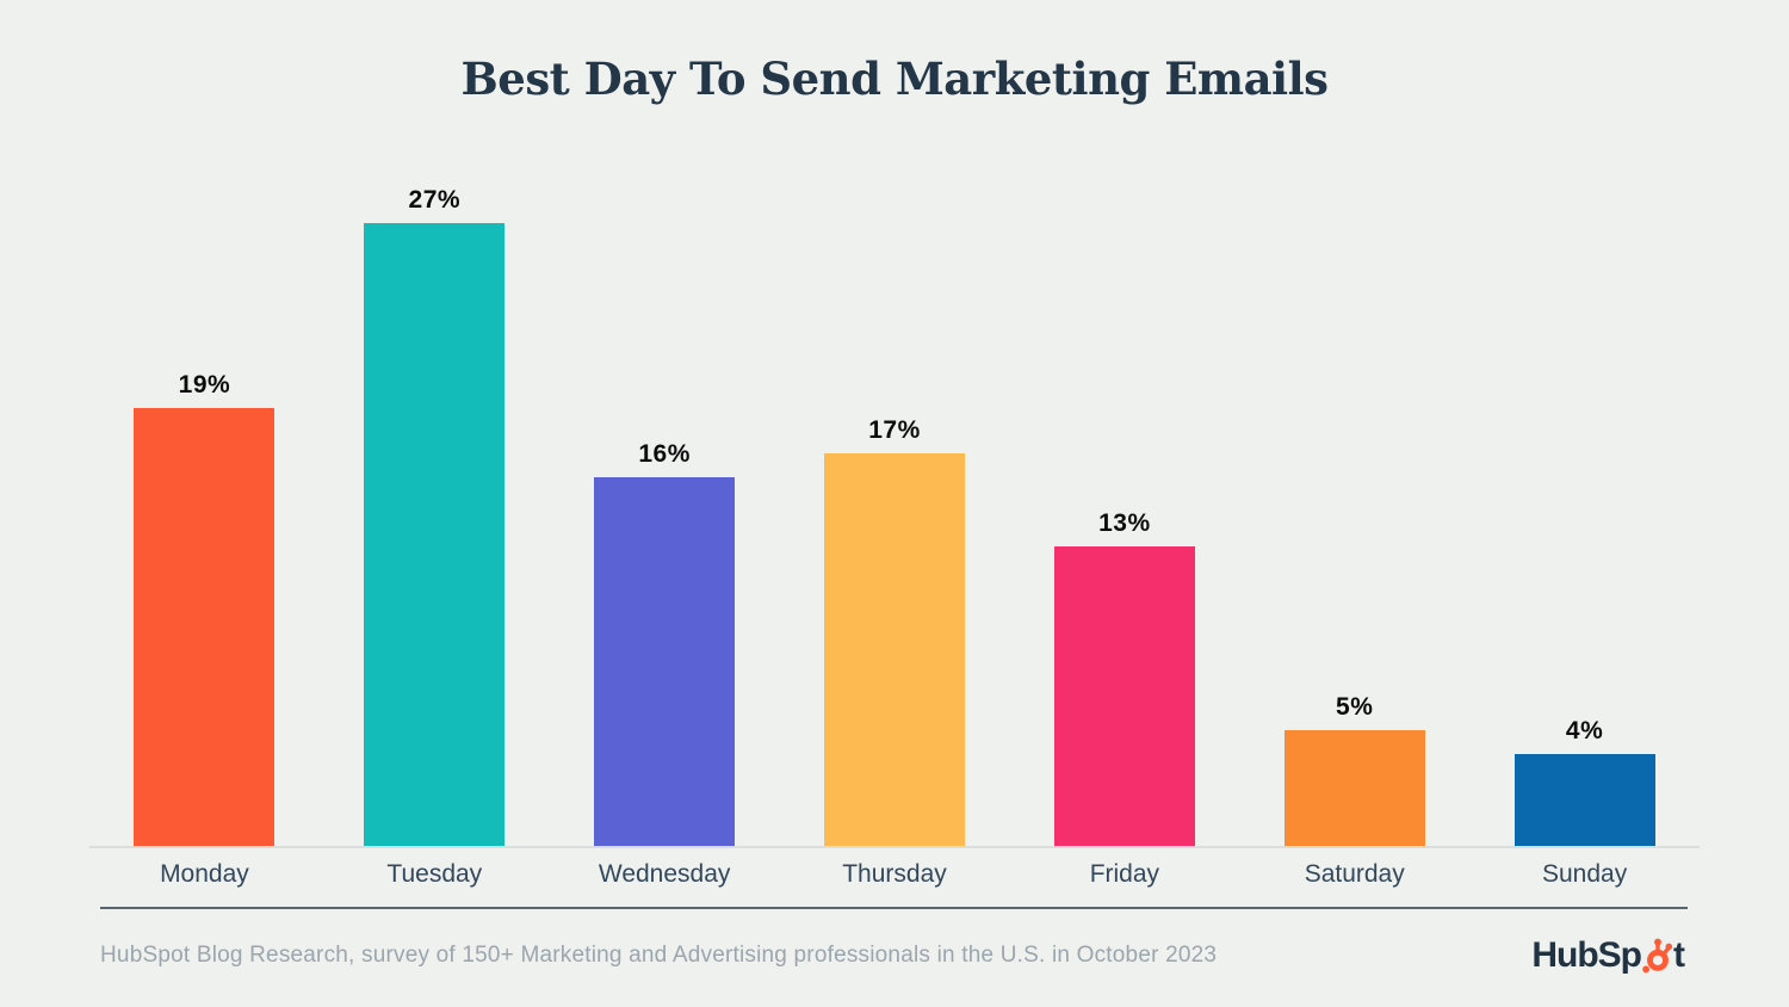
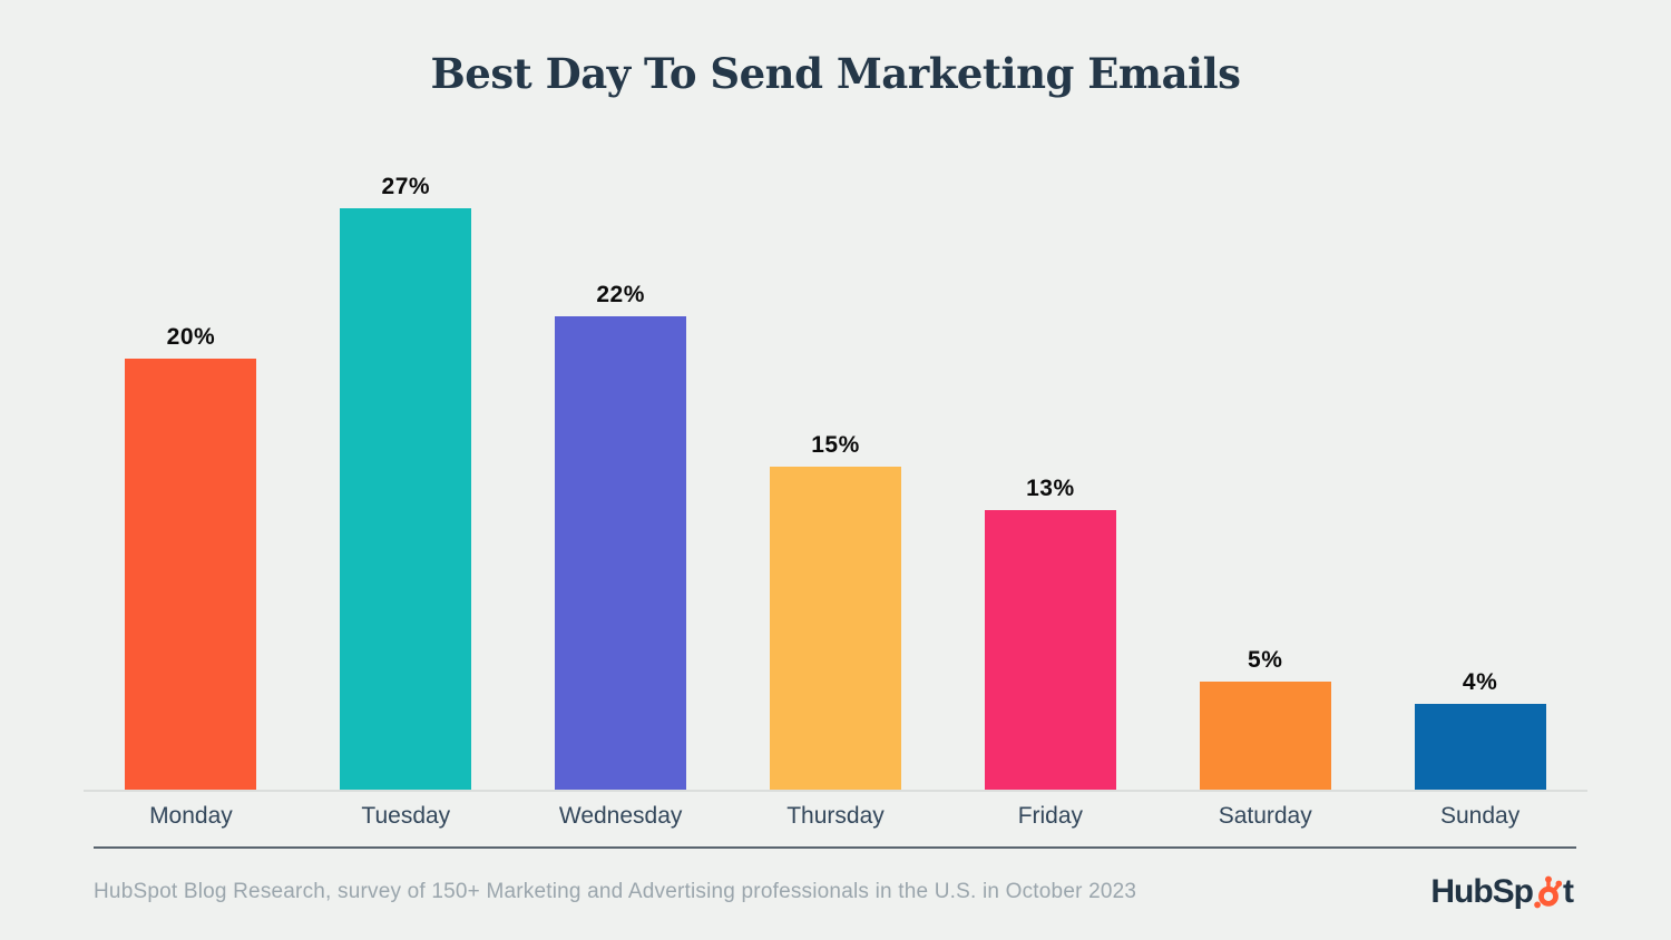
Monday: 19% -> 20%
Wednesday: 16% -> 22%
Thursday: 17% -> 15%
